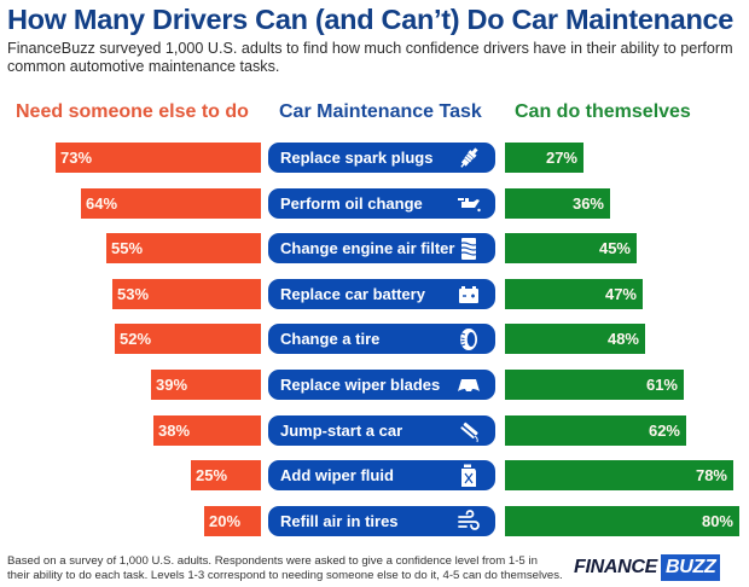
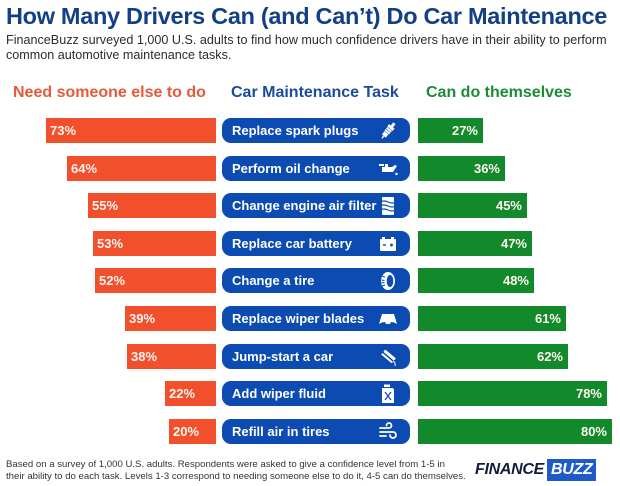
Need someone else to do/Add wiper fluid: 25% -> 22%
